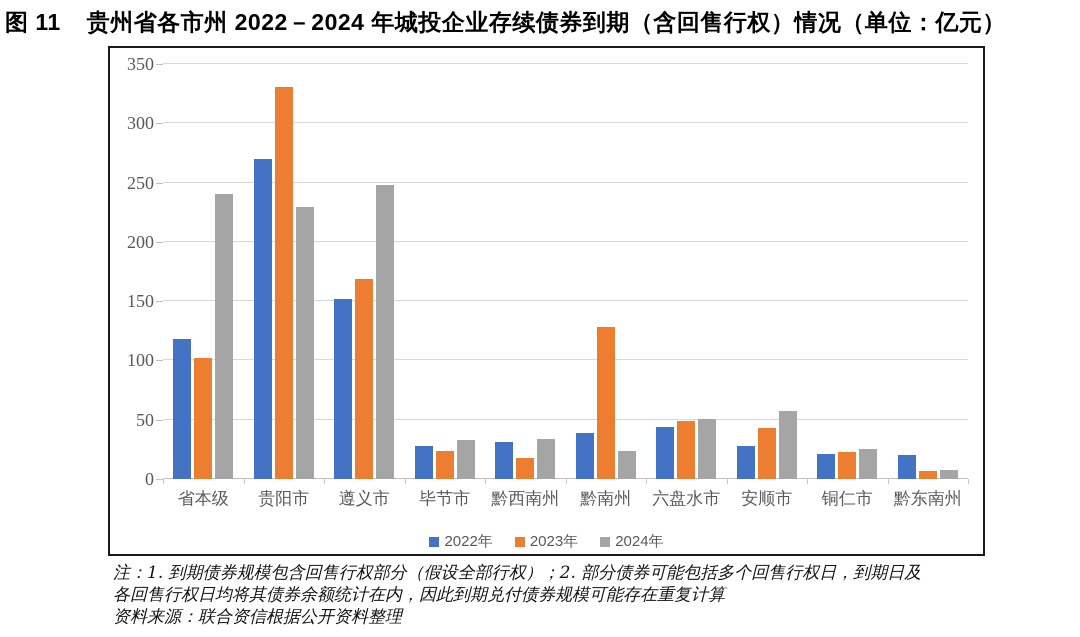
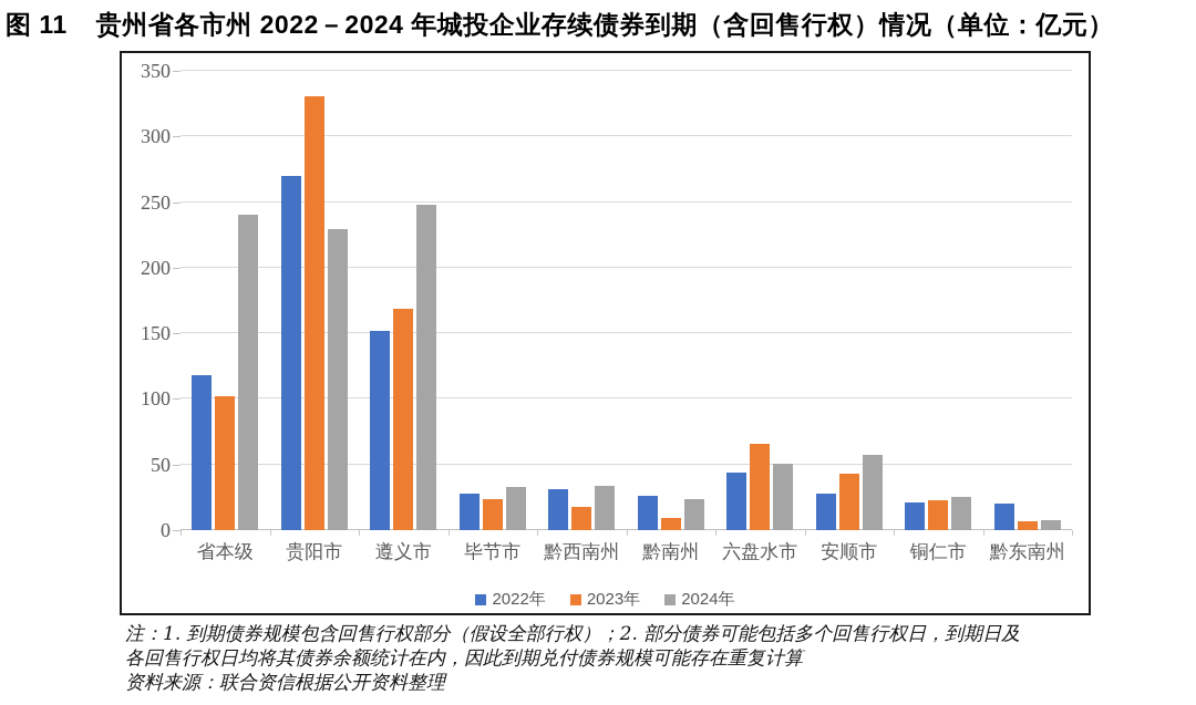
2022年/黔南州: 39 -> 26
2023年/黔南州: 128 -> 9
2023年/六盘水市: 49 -> 66
